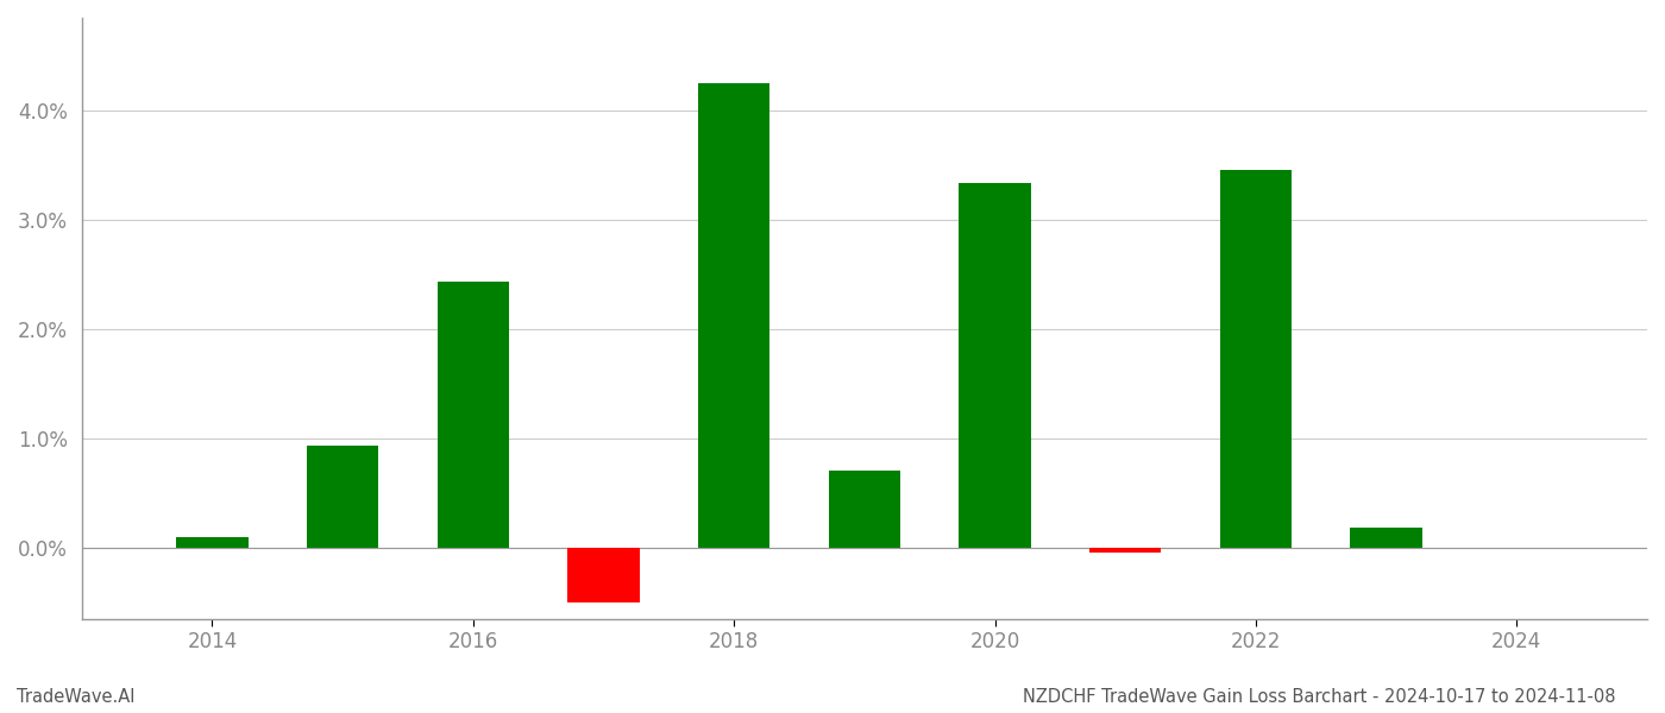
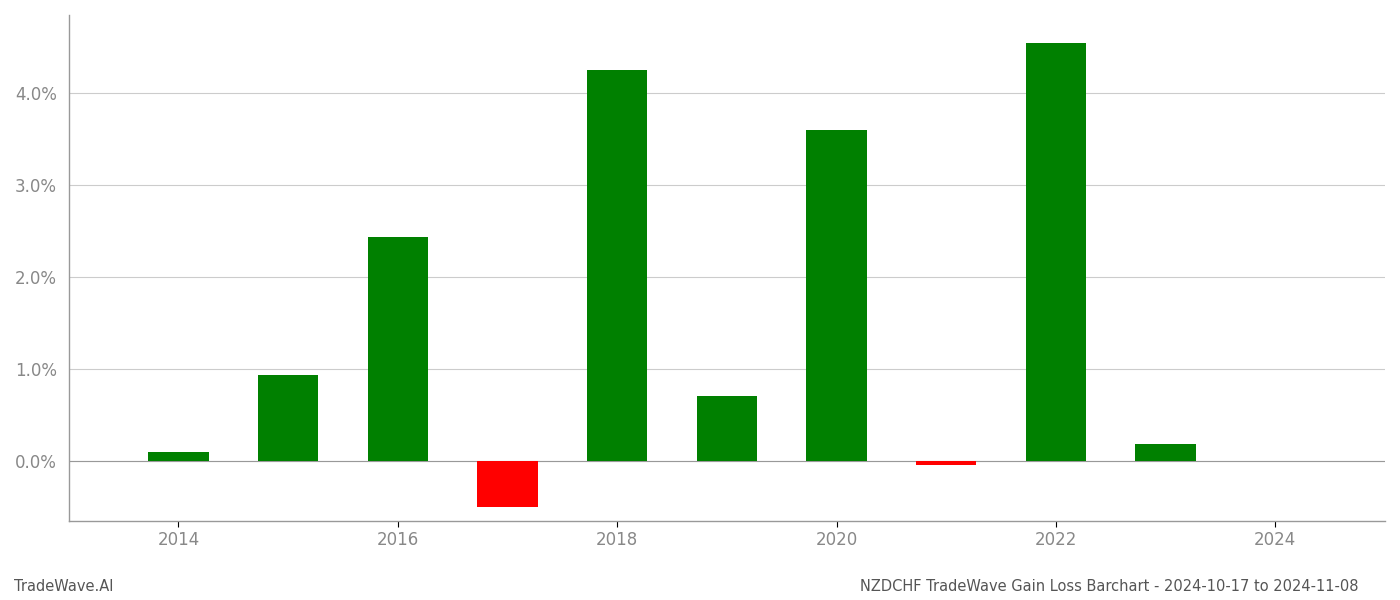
2020: 3.34% -> 3.60%
2022: 3.46% -> 4.55%
